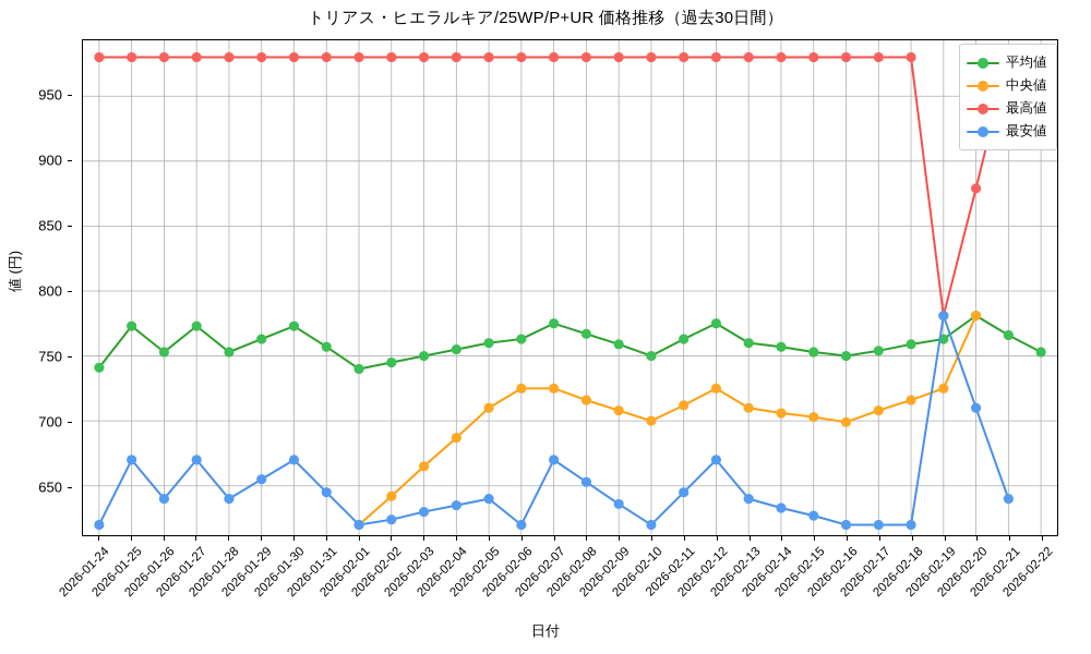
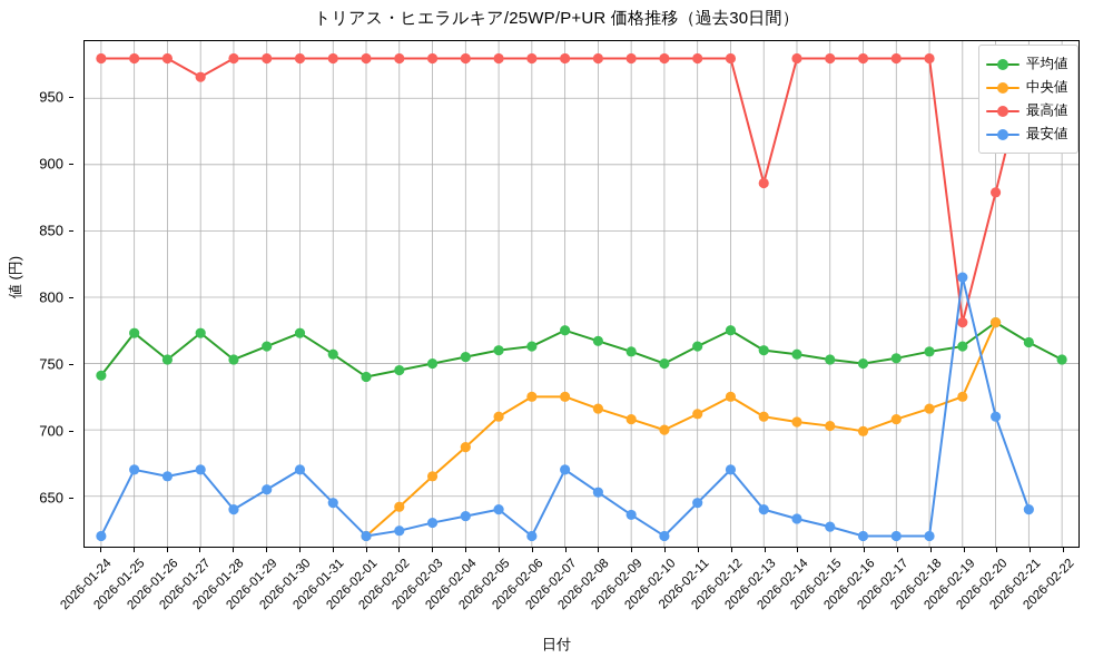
最安値/2026-01-26: 640 -> 665
最高値/2026-01-27: 980 -> 966
最高値/2026-02-13: 980 -> 886
最安値/2026-02-19: 781 -> 815
